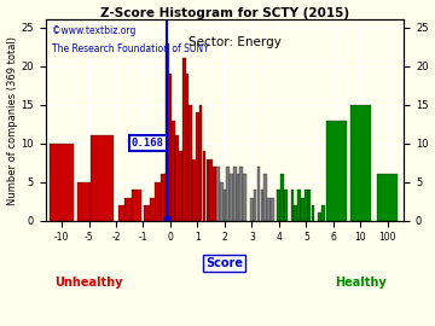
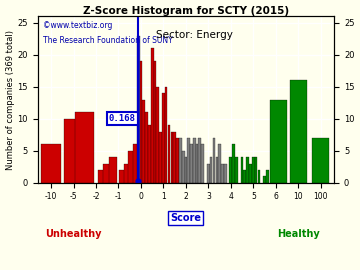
-10: 10 -> 6
-5: 5 -> 10
10: 15 -> 16
100: 6 -> 7
